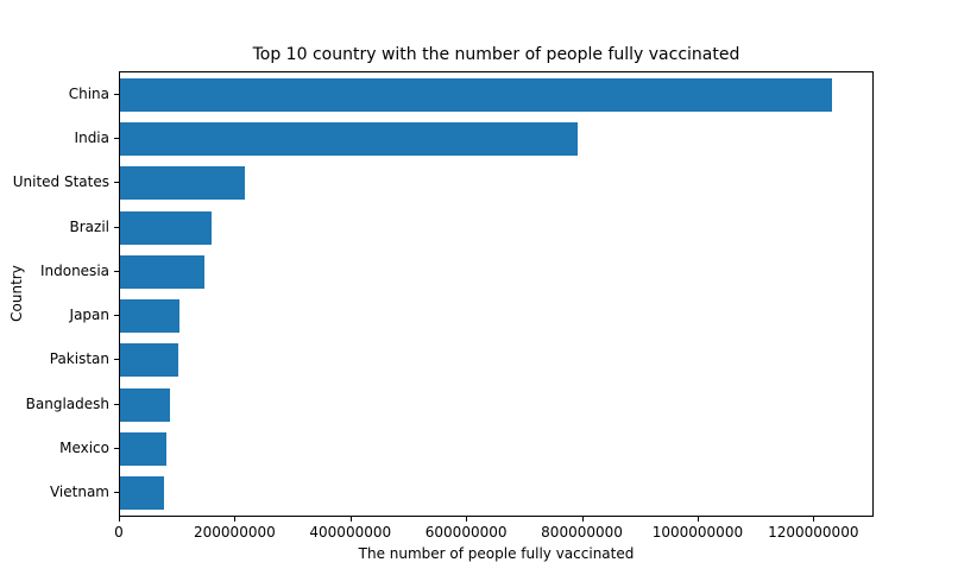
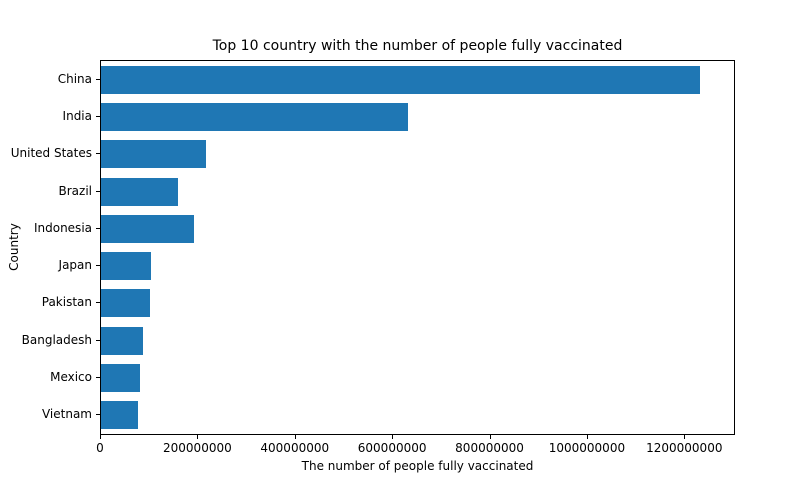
India: 790000000 -> 630000000
Indonesia: 150000000 -> 190000000
